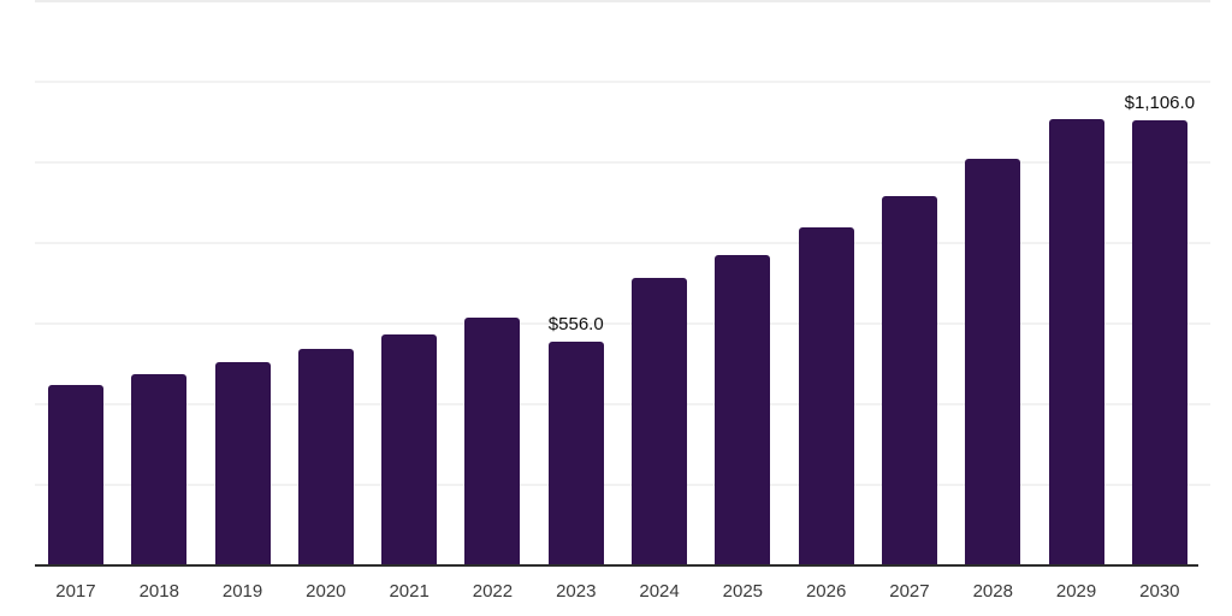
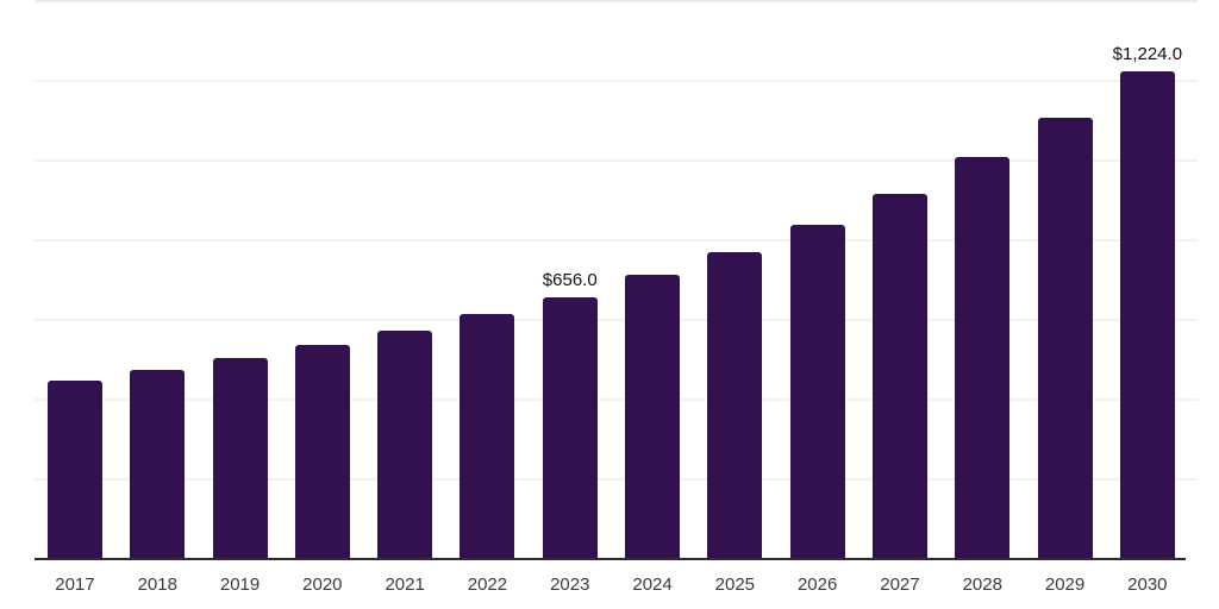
2023: $556.0 -> $656.0
2030: $1,106.0 -> $1,224.0
